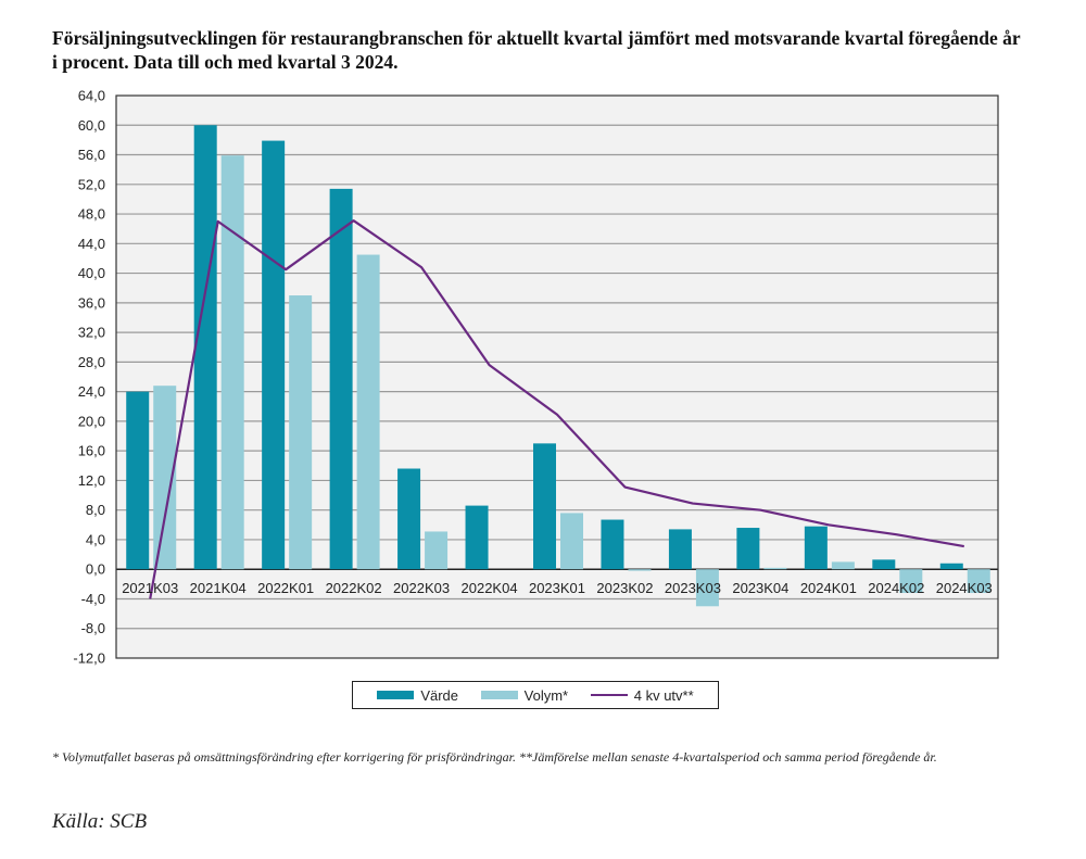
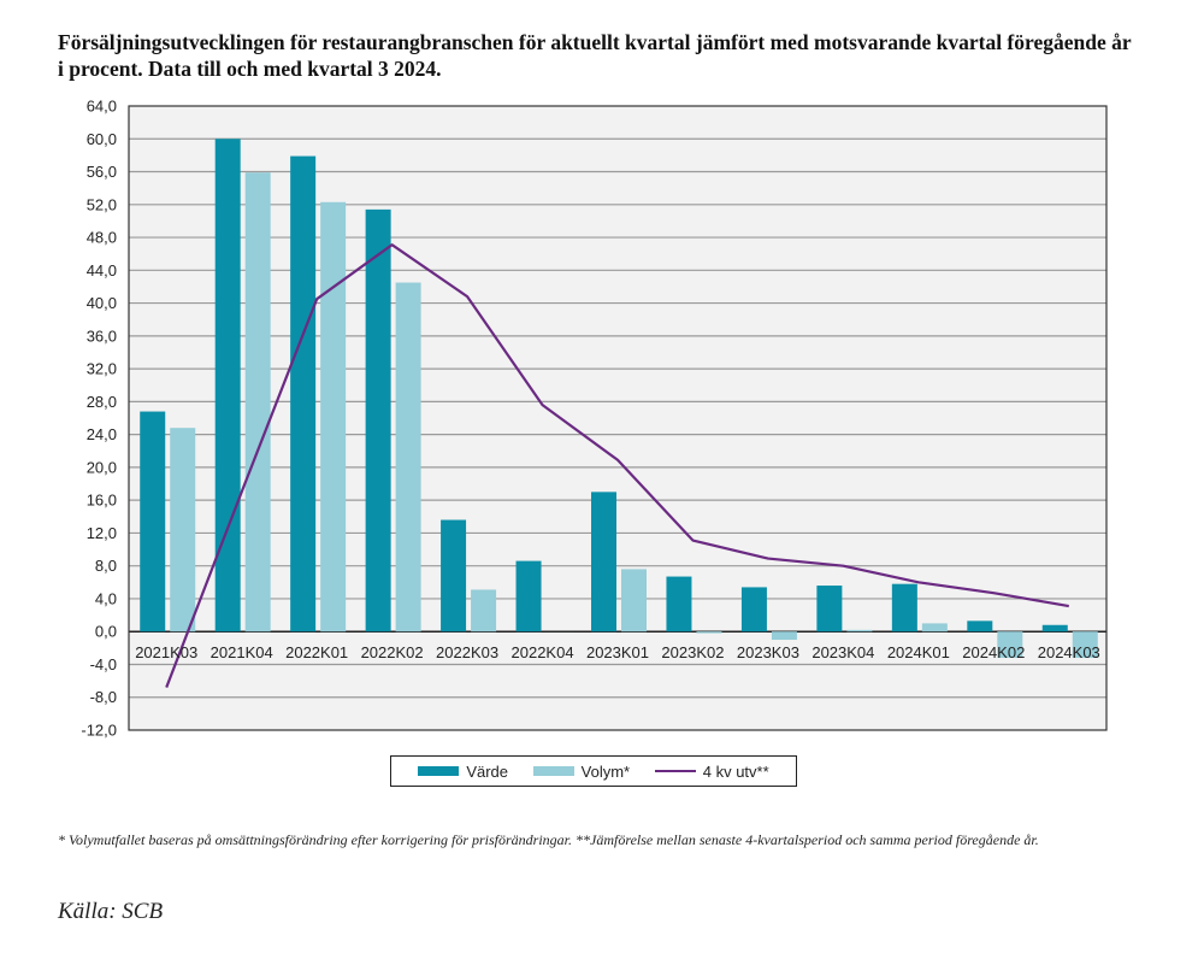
Värde/2021K03: 24 -> 27
4 kv utv**/2021K03: -4 -> -7
4 kv utv**/2021K04: 47 -> 17
Volym*/2022K01: 37 -> 52
Volym*/2023K03: -5 -> -1
